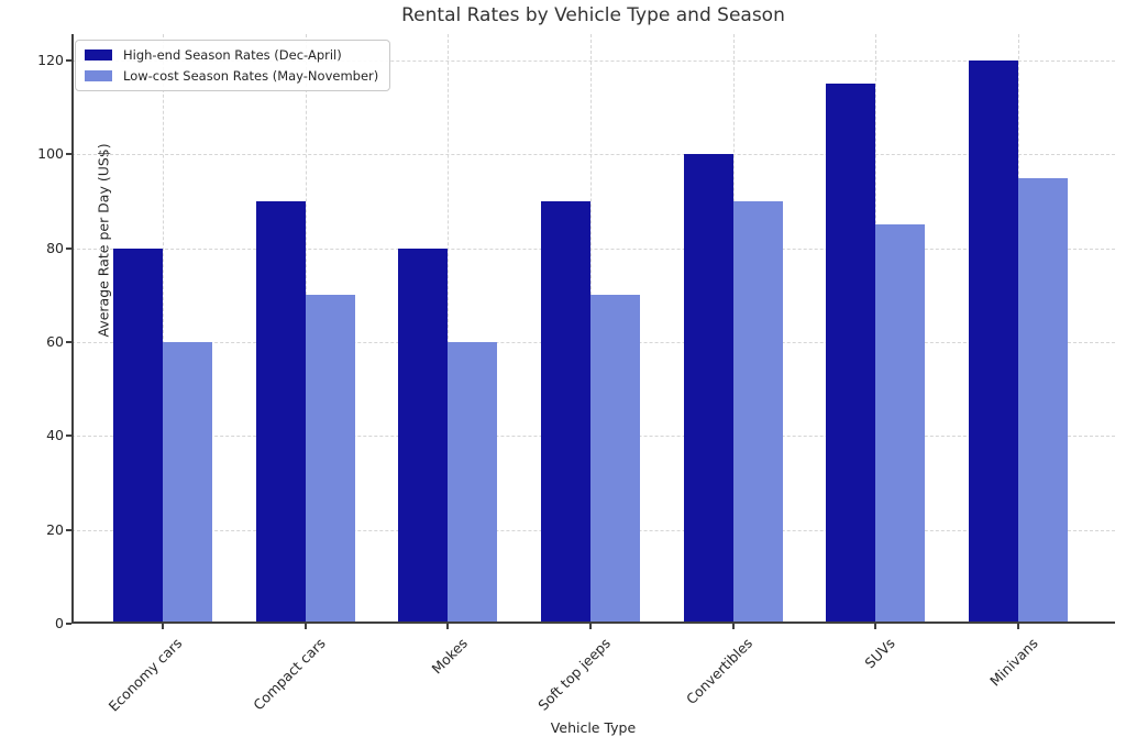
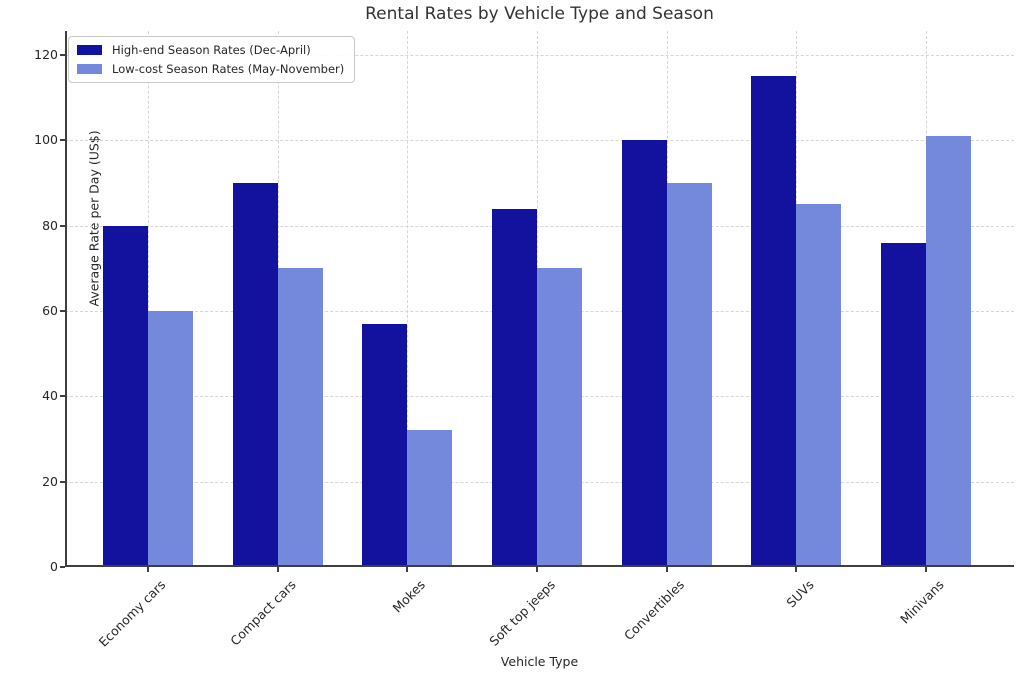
High-end Season Rates (Dec-April)/Mokes: 80 -> 57
Low-cost Season Rates (May-November)/Mokes: 60 -> 32
High-end Season Rates (Dec-April)/Soft top jeeps: 90 -> 84
High-end Season Rates (Dec-April)/Minivans: 120 -> 76
Low-cost Season Rates (May-November)/Minivans: 95 -> 101
